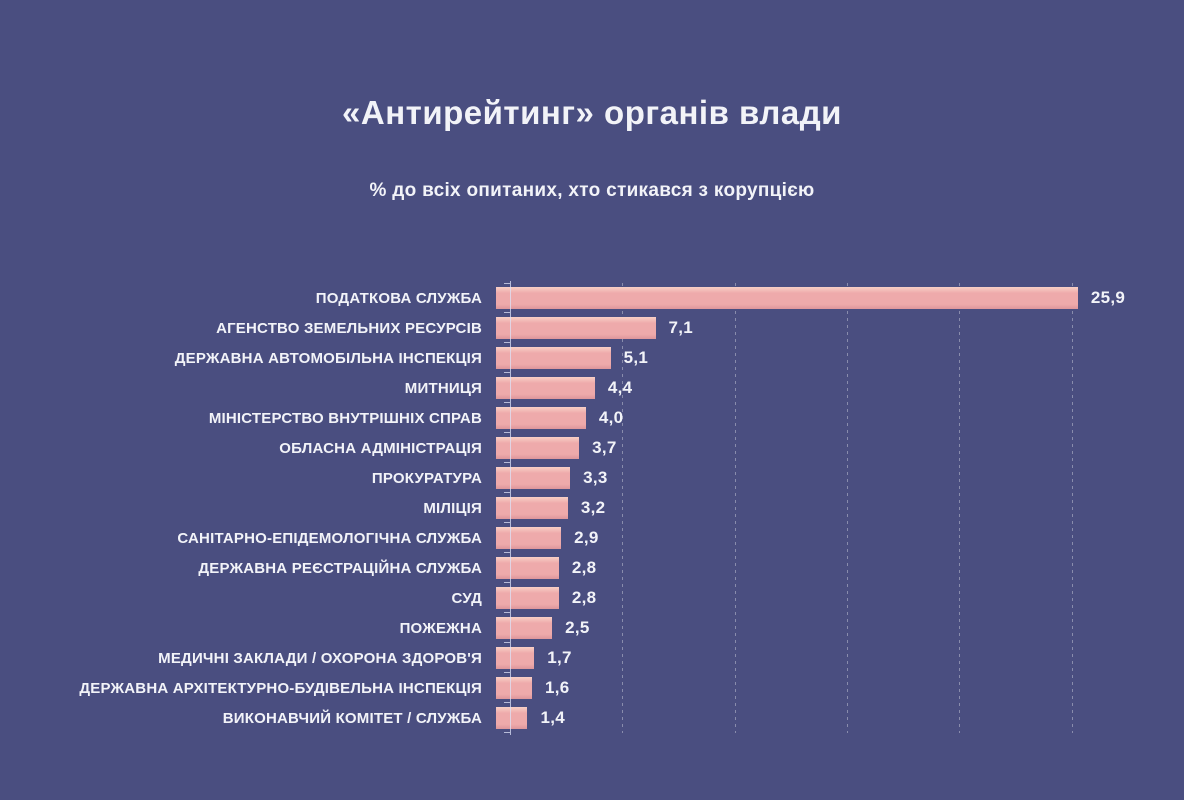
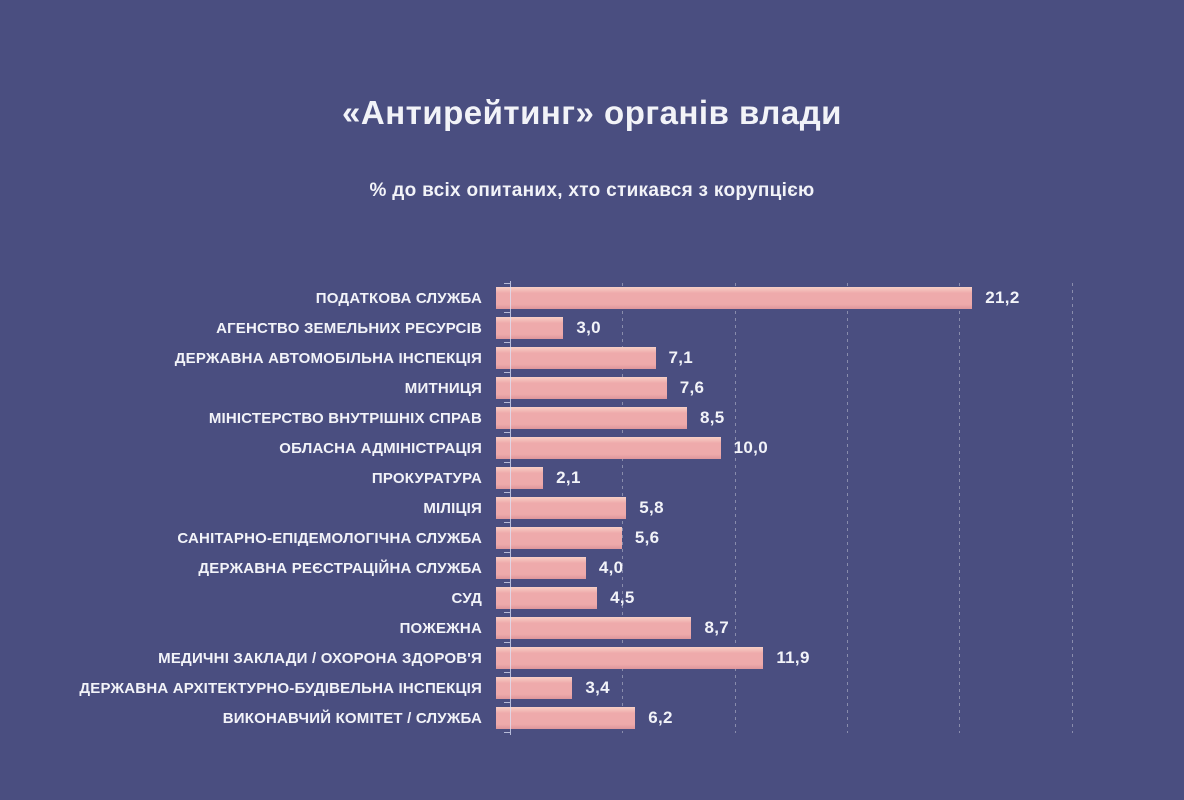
ПОДАТКОВА СЛУЖБА: 25,9 -> 21,2
АГЕНСТВО ЗЕМЕЛЬНИХ РЕСУРСІВ: 7,1 -> 3,0
ДЕРЖАВНА АВТОМОБІЛЬНА ІНСПЕКЦІЯ: 5,1 -> 7,1
МИТНИЦЯ: 4,4 -> 7,6
МІНІСТЕРСТВО ВНУТРІШНІХ СПРАВ: 4,0 -> 8,5
ОБЛАСНА АДМІНІСТРАЦІЯ: 3,7 -> 10,0
ПРОКУРАТУРА: 3,3 -> 2,1
МІЛІЦІЯ: 3,2 -> 5,8
САНІТАРНО-ЕПІДЕМОЛОГІЧНА СЛУЖБА: 2,9 -> 5,6
ДЕРЖАВНА РЕЄСТРАЦІЙНА СЛУЖБА: 2,8 -> 4,0
СУД: 2,8 -> 4,5
ПОЖЕЖНА: 2,5 -> 8,7
МЕДИЧНІ ЗАКЛАДИ / ОХОРОНА ЗДОРОВ'Я: 1,7 -> 11,9
ДЕРЖАВНА АРХІТЕКТУРНО-БУДІВЕЛЬНА ІНСПЕКЦІЯ: 1,6 -> 3,4
ВИКОНАВЧИЙ КОМІТЕТ / СЛУЖБА: 1,4 -> 6,2
